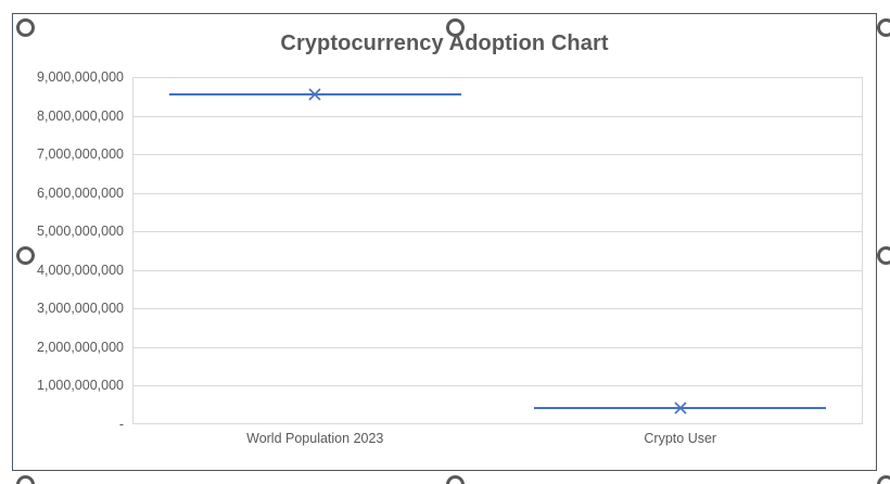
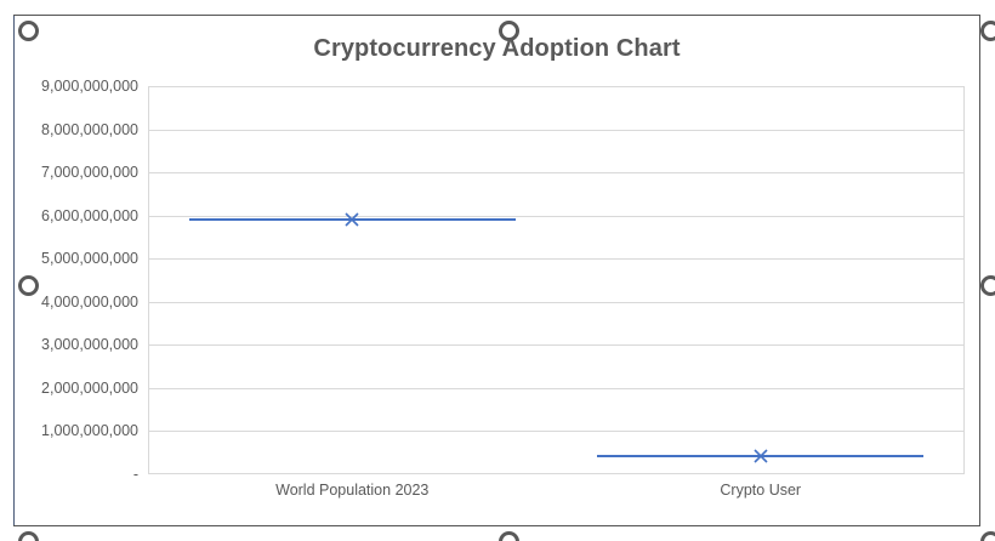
World Population 2023: 8600000000 -> 5900000000
